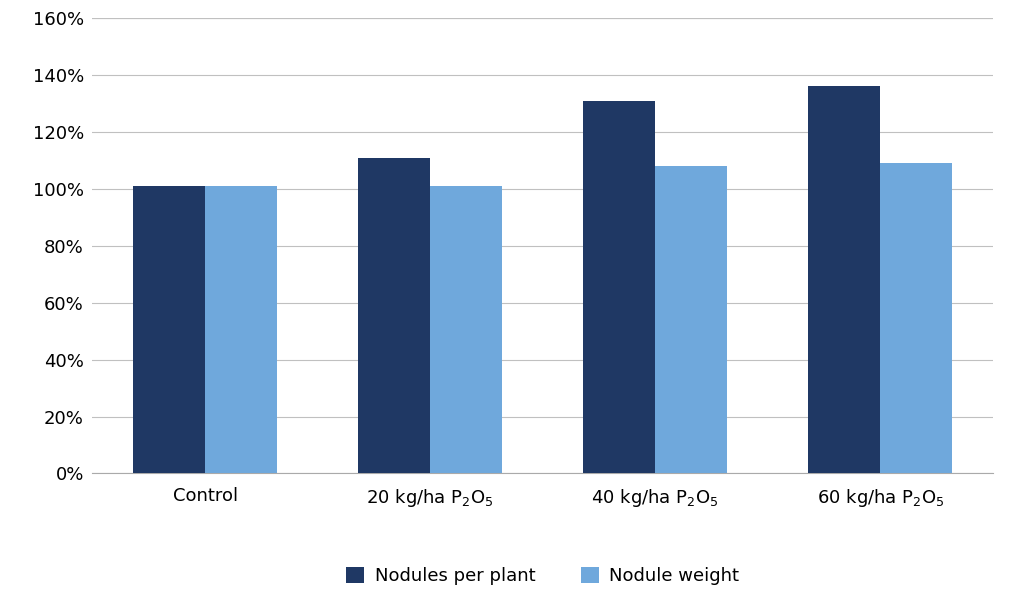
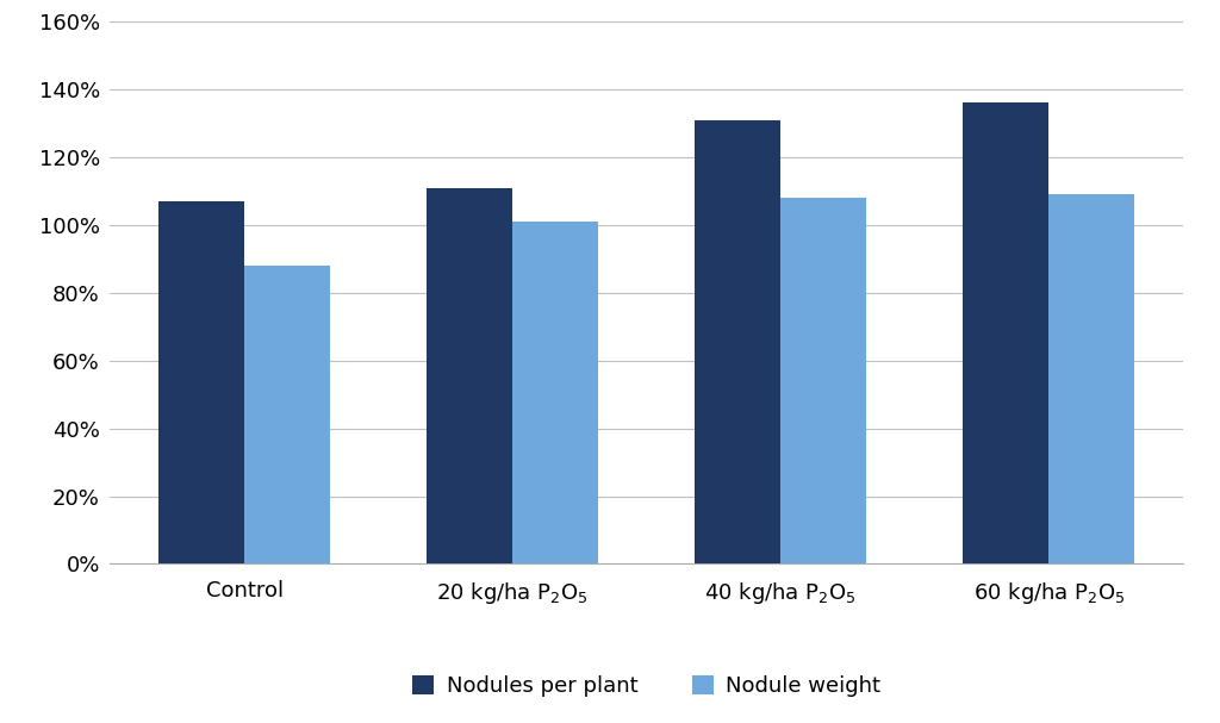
Nodules per plant/Control: 101% -> 107%
Nodule weight/Control: 101% -> 88%
